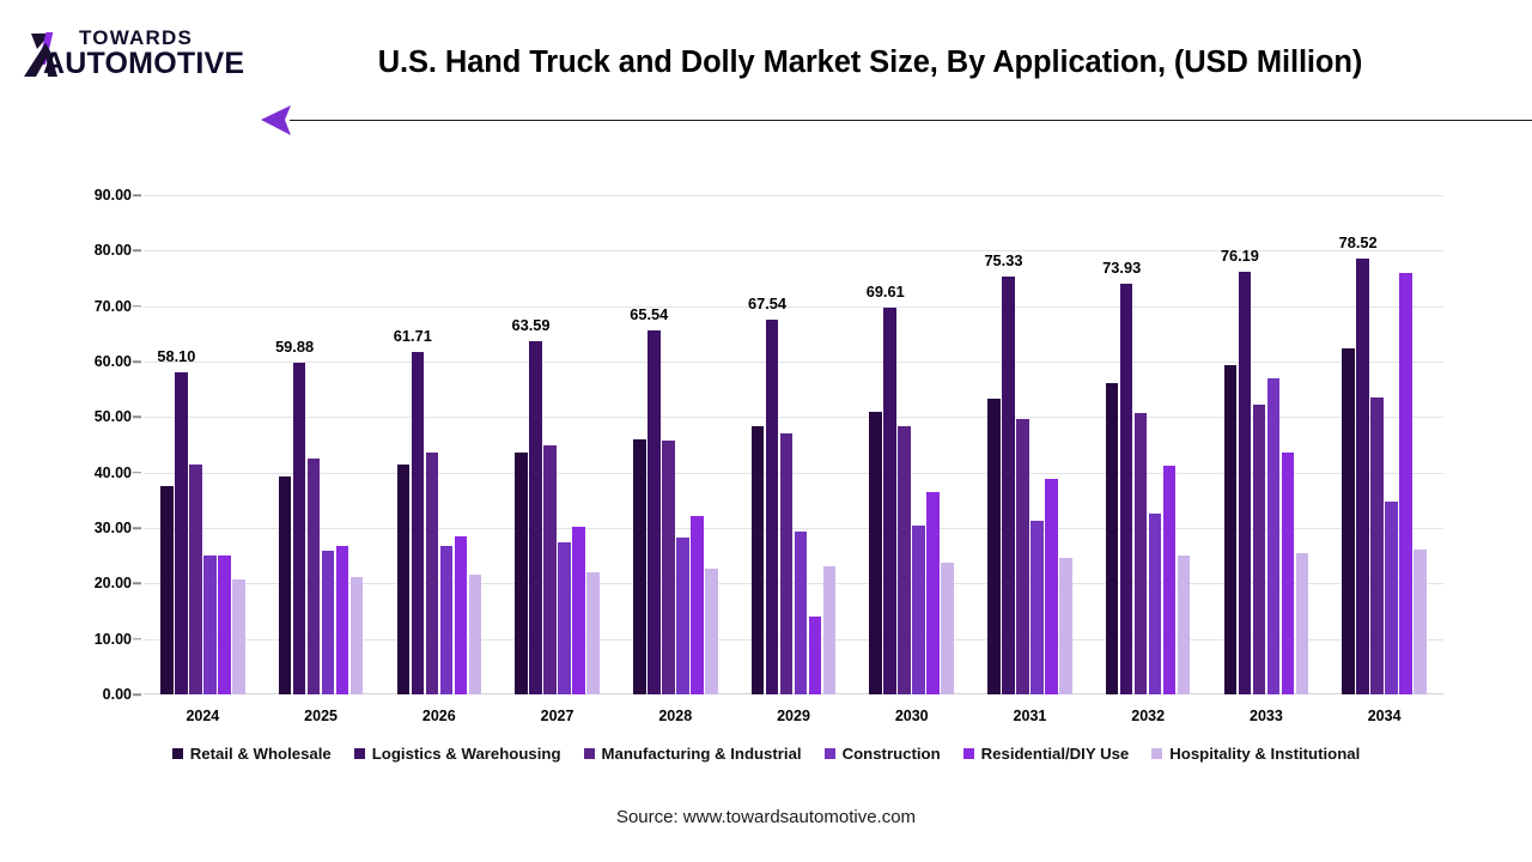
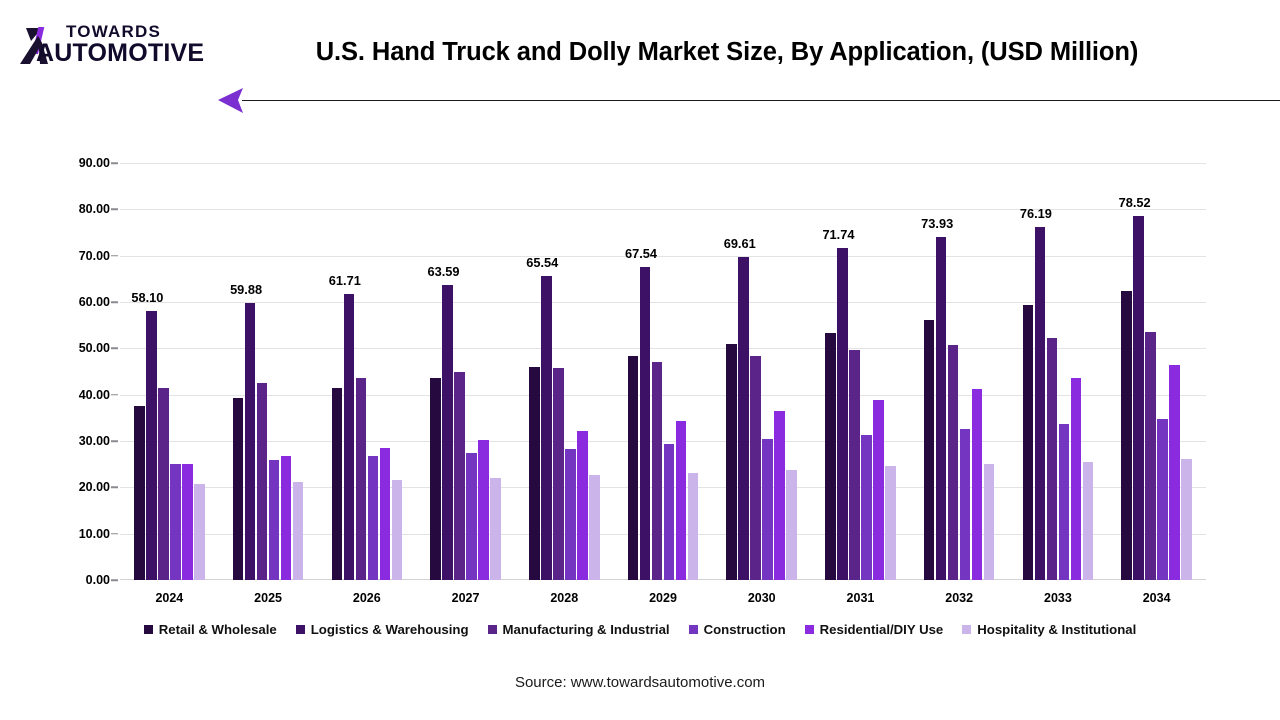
Residential/DIY Use/2029: 14 -> 34
Logistics & Warehousing/2031: 75.33 -> 71.74
Construction/2033: 57 -> 34
Residential/DIY Use/2034: 76 -> 46
